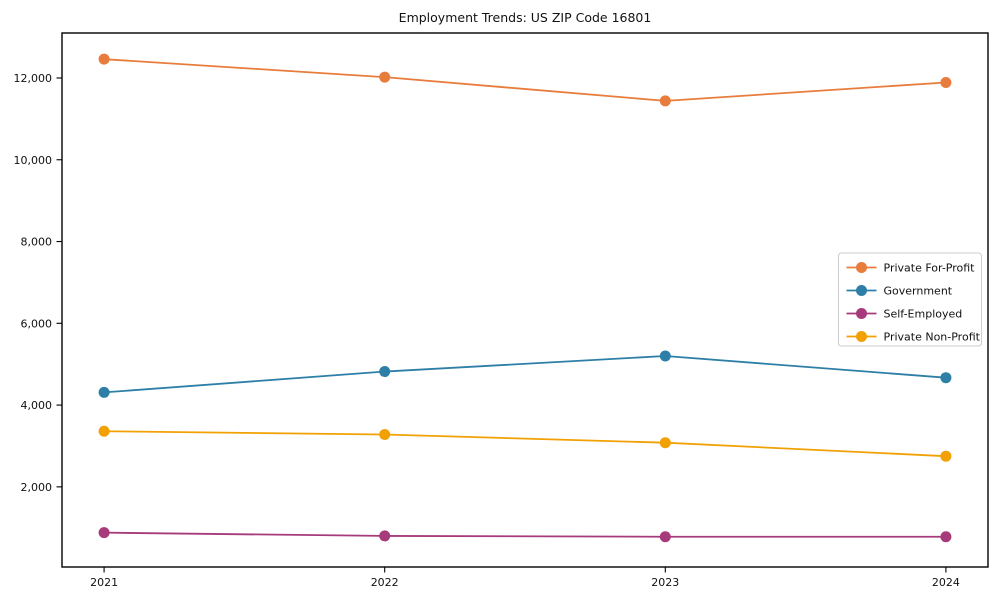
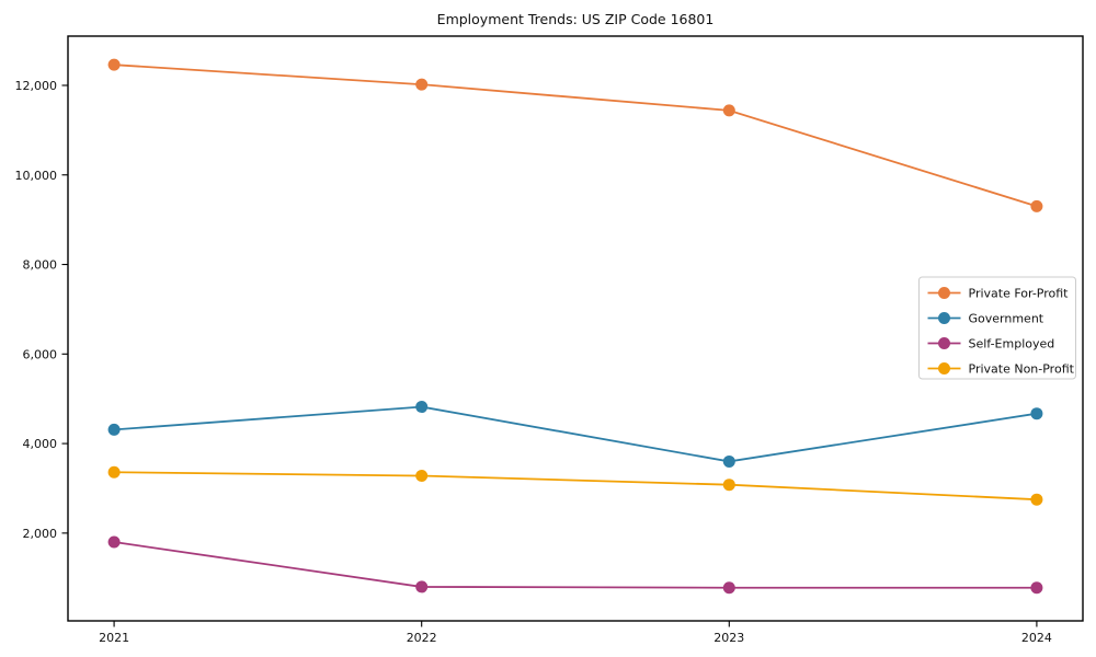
Self-Employed/2021: 900 -> 1800
Government/2023: 5200 -> 3600
Private For-Profit/2024: 11900 -> 9300
